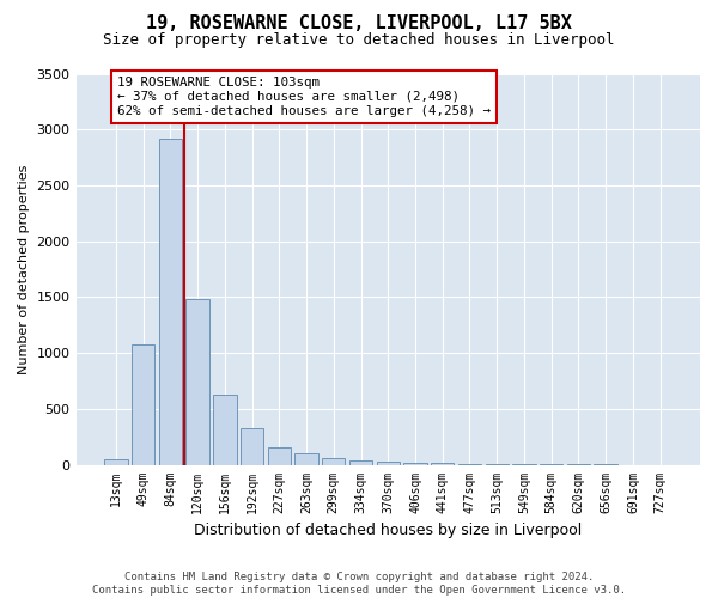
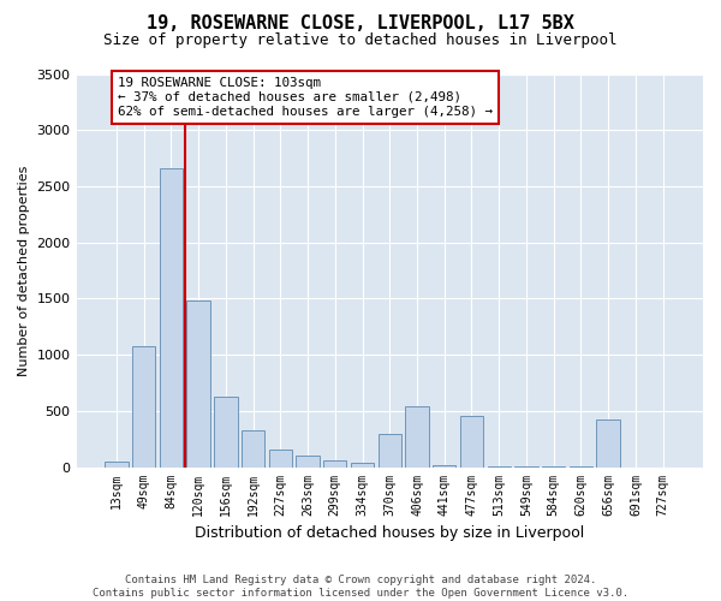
84sqm: 2920 -> 2660
370sqm: 20 -> 300
406sqm: 20 -> 540
477sqm: 10 -> 460
656sqm: 0 -> 420
